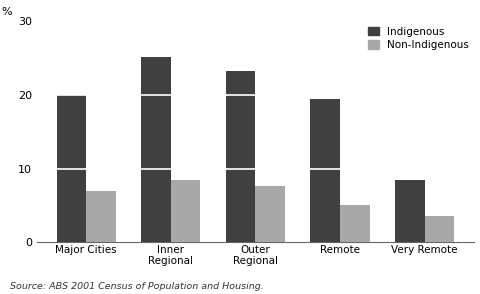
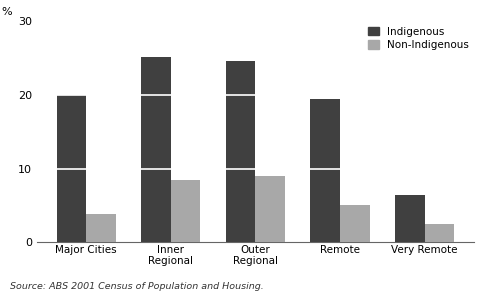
Non-Indigenous/Major Cities: 7.0 -> 3.8
Indigenous/Outer Regional: 23.2 -> 24.6
Non-Indigenous/Outer Regional: 7.6 -> 9.0
Indigenous/Very Remote: 8.5 -> 6.4
Non-Indigenous/Very Remote: 3.5 -> 2.4
